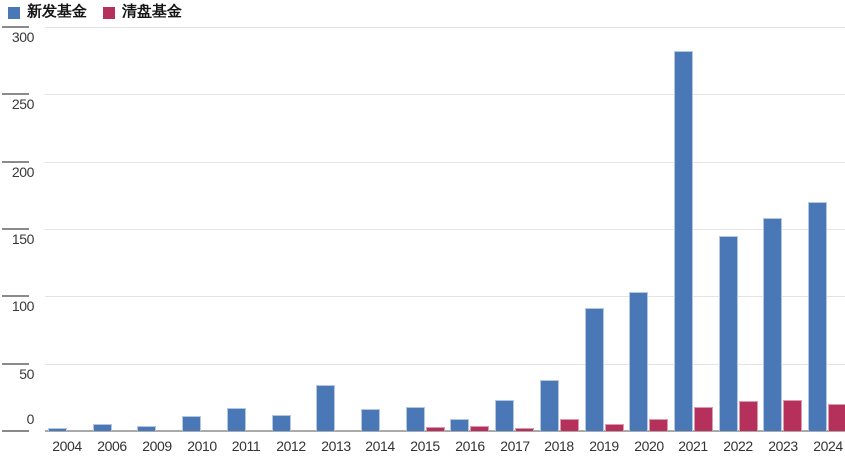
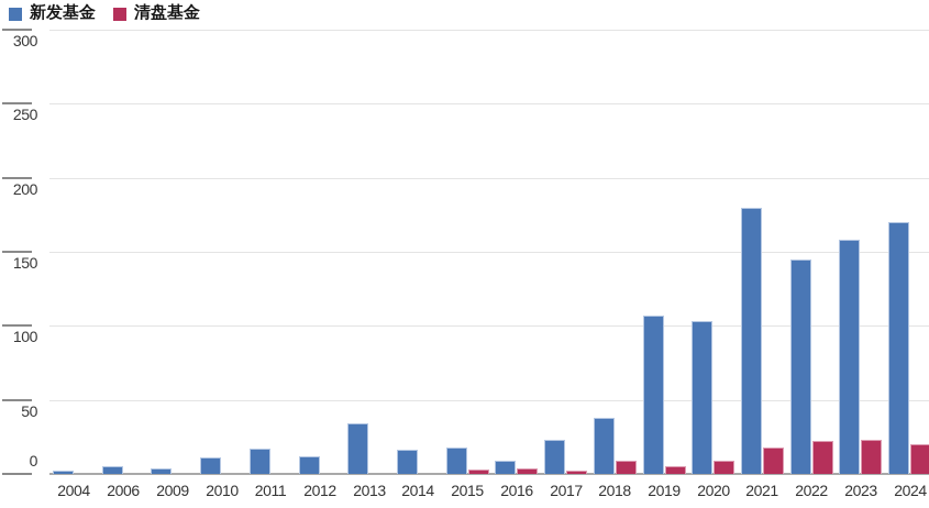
新发基金/2019: 91 -> 107
新发基金/2021: 282 -> 180
